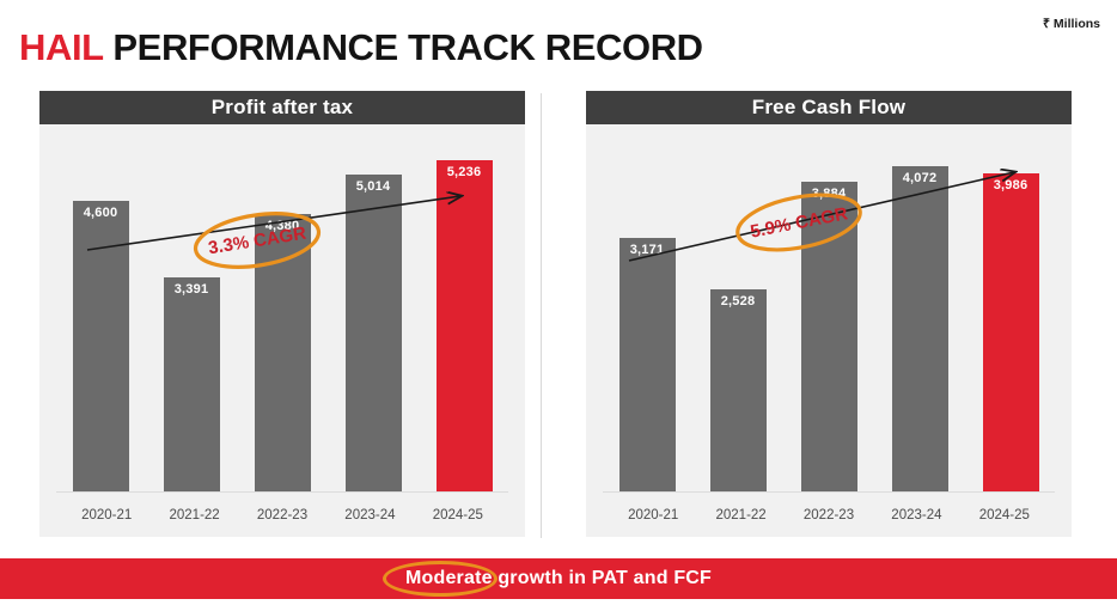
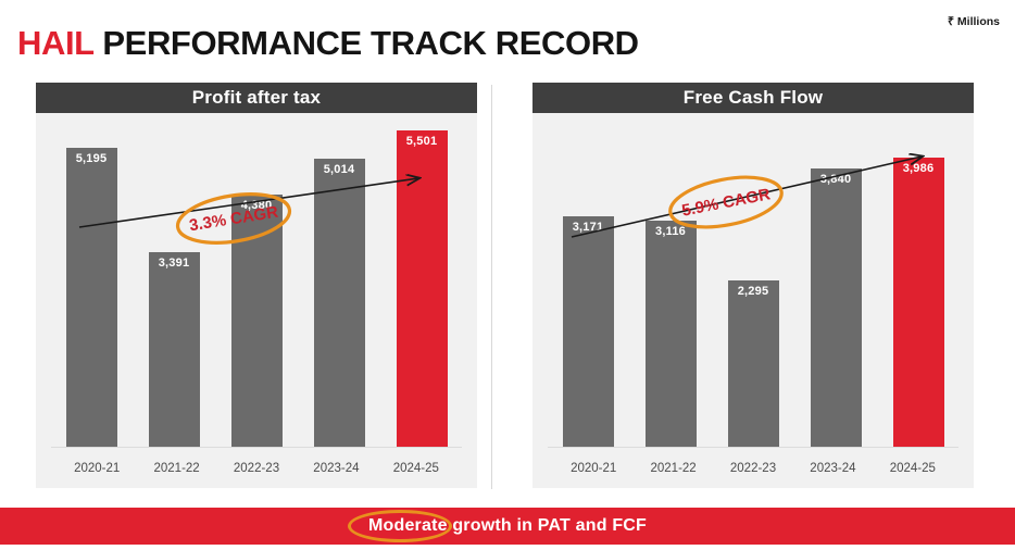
Profit after tax/2020-21: 4,600 -> 5,195
Profit after tax/2024-25: 5,236 -> 5,501
Free Cash Flow/2021-22: 2,528 -> 3,116
Free Cash Flow/2022-23: 3,884 -> 2,295
Free Cash Flow/2023-24: 4,072 -> 3,840
